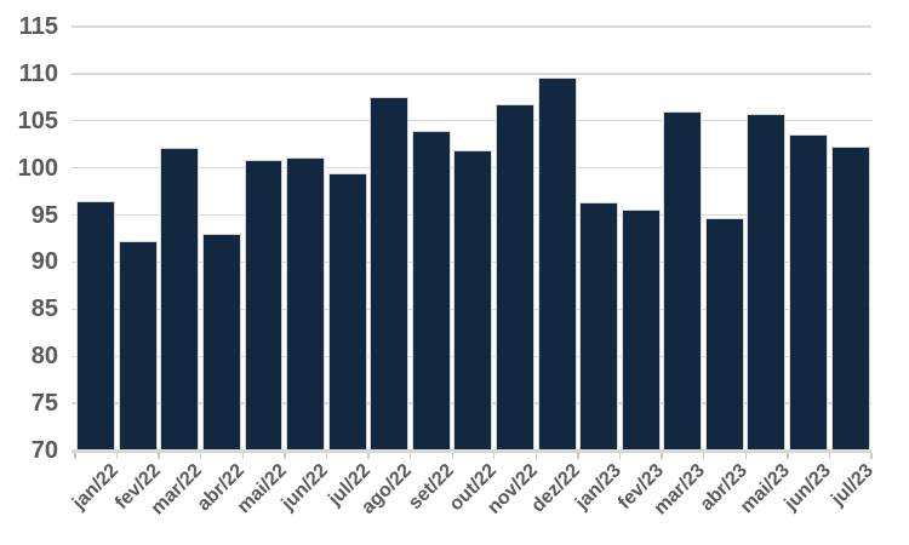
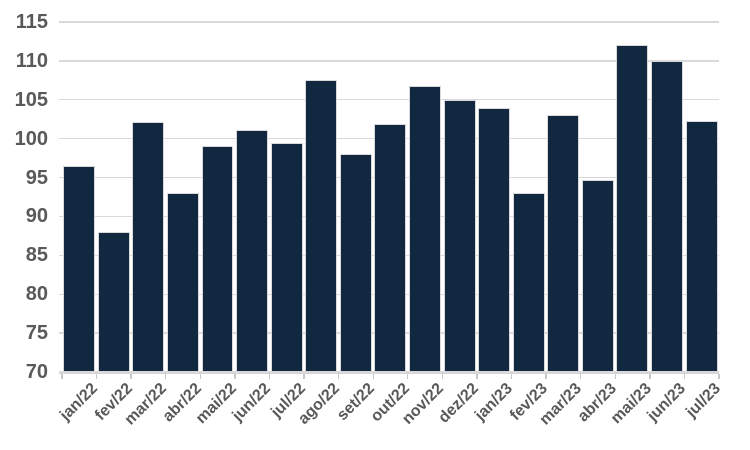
fev/22: 92 -> 88
mai/22: 101 -> 99
set/22: 104 -> 98
dez/22: 110 -> 105
jan/23: 96 -> 104
fev/23: 96 -> 93
mar/23: 106 -> 103
mai/23: 106 -> 112
jun/23: 104 -> 110
